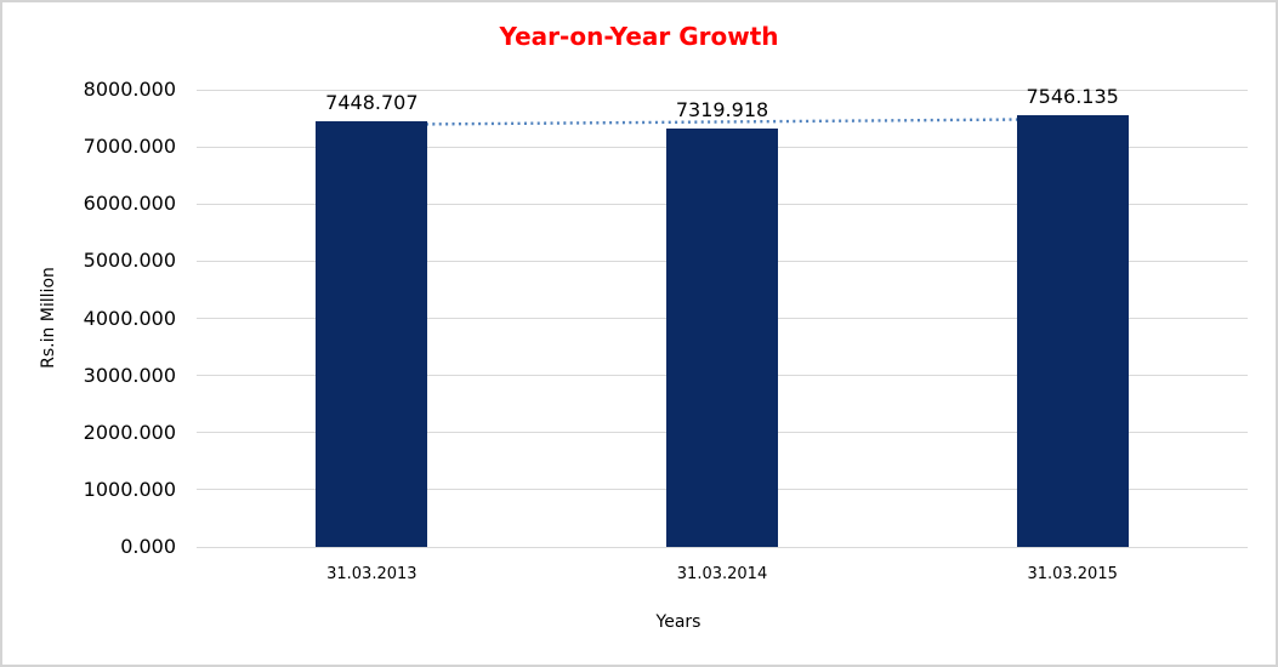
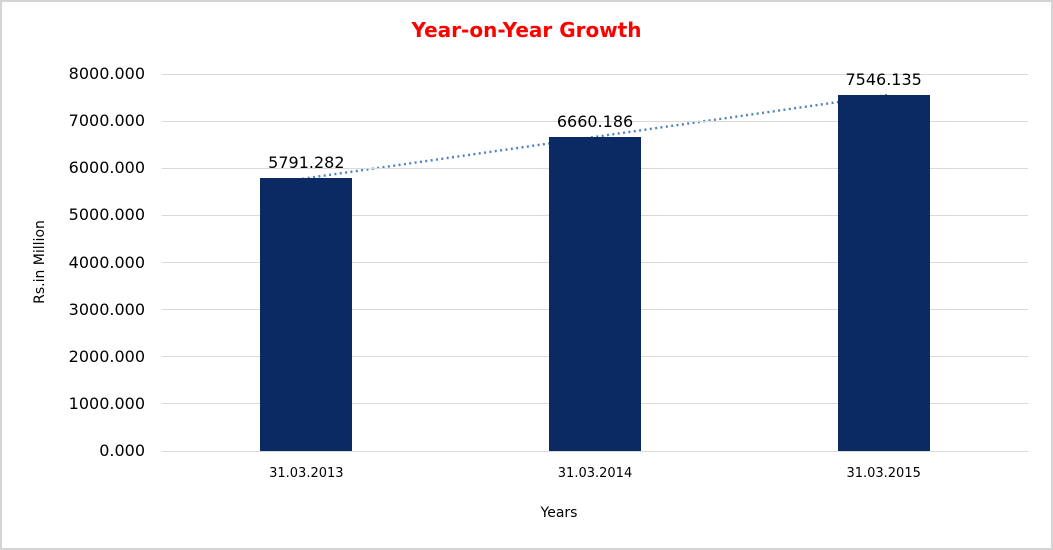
31.03.2013: 7448.707 -> 5791.282
31.03.2014: 7319.918 -> 6660.186
